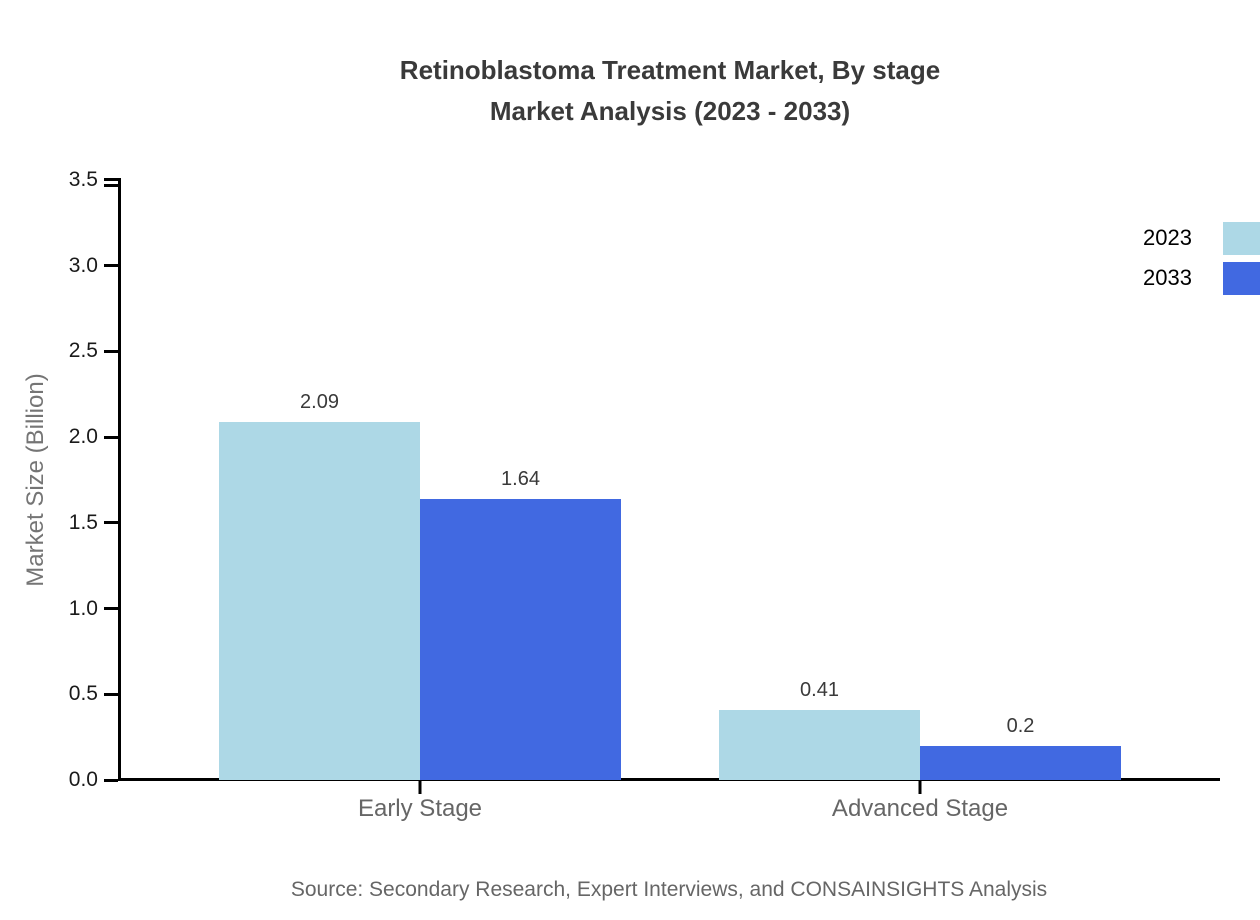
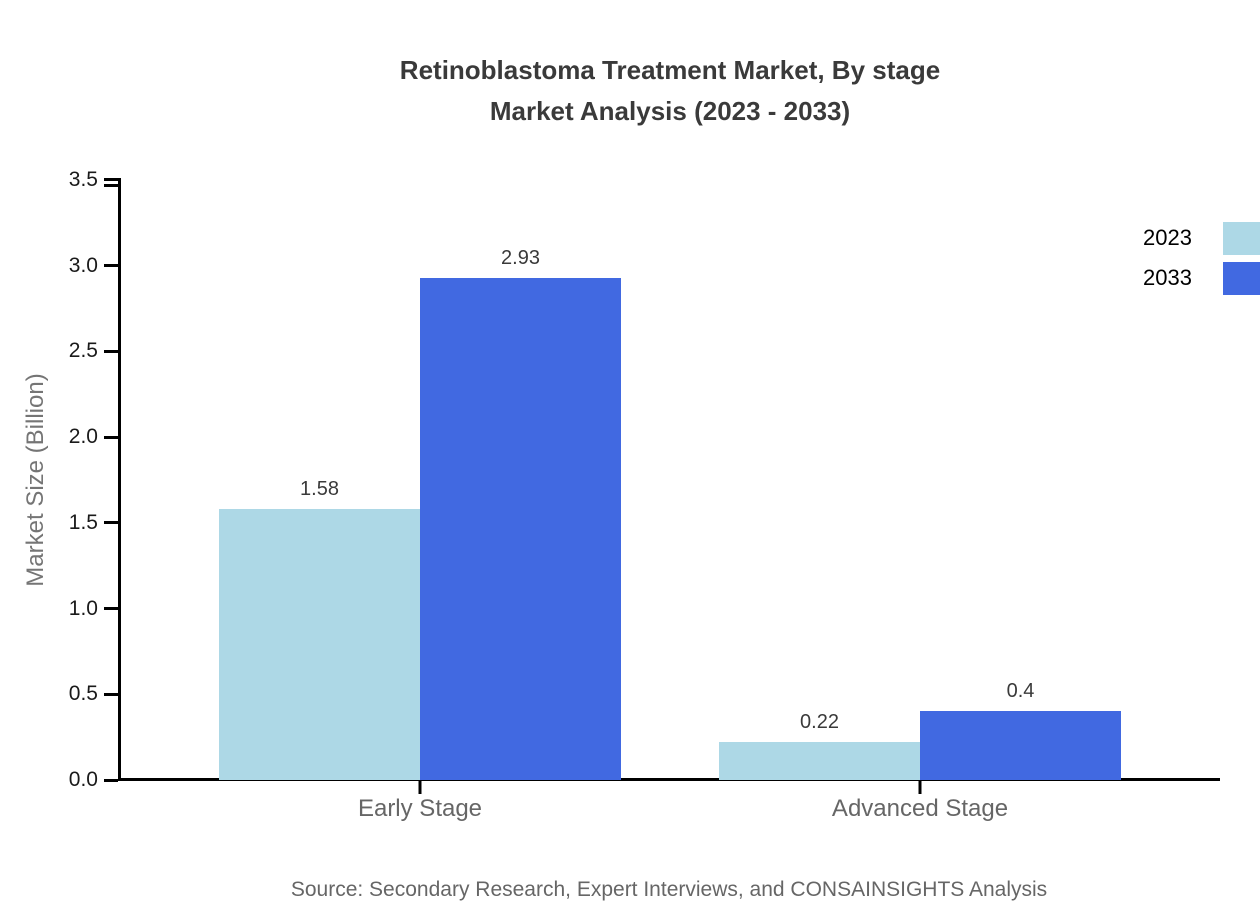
2023/Early Stage: 2.09 -> 1.58
2033/Early Stage: 1.64 -> 2.93
2023/Advanced Stage: 0.41 -> 0.22
2033/Advanced Stage: 0.2 -> 0.4
